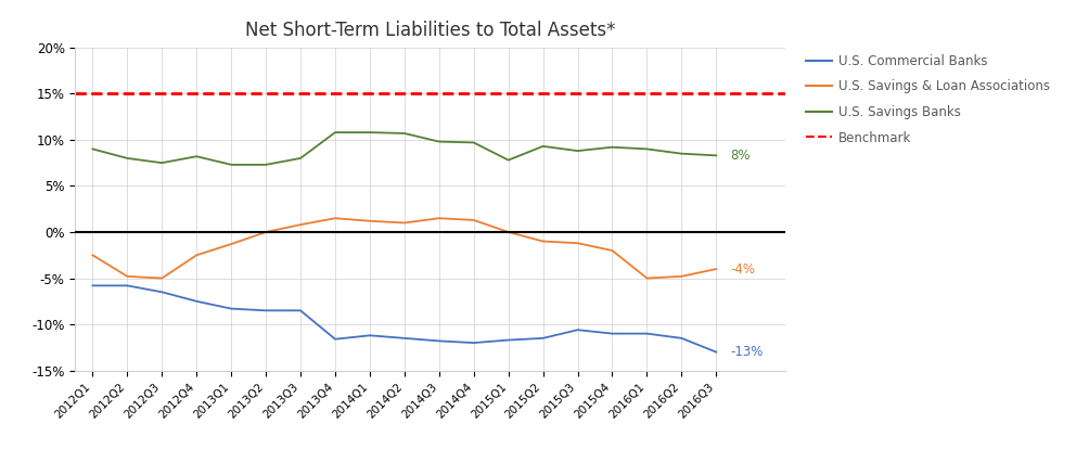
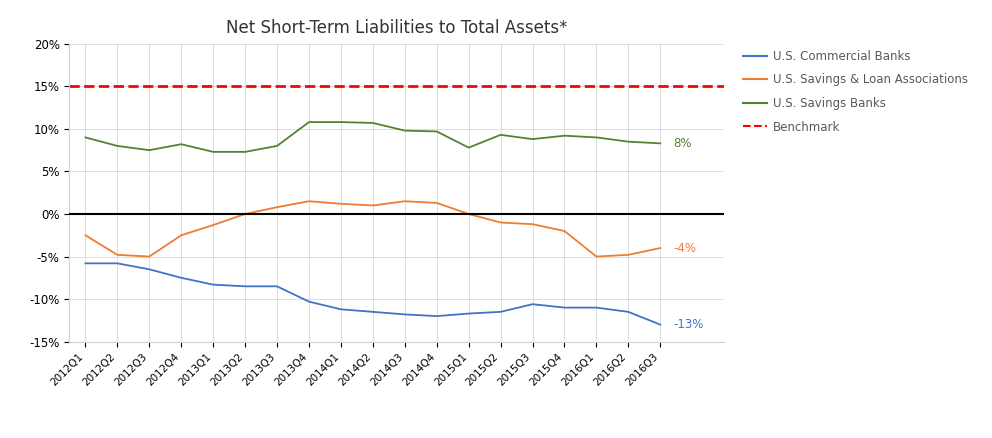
U.S. Commercial Banks/2013Q4: -11.6% -> -10.3%
